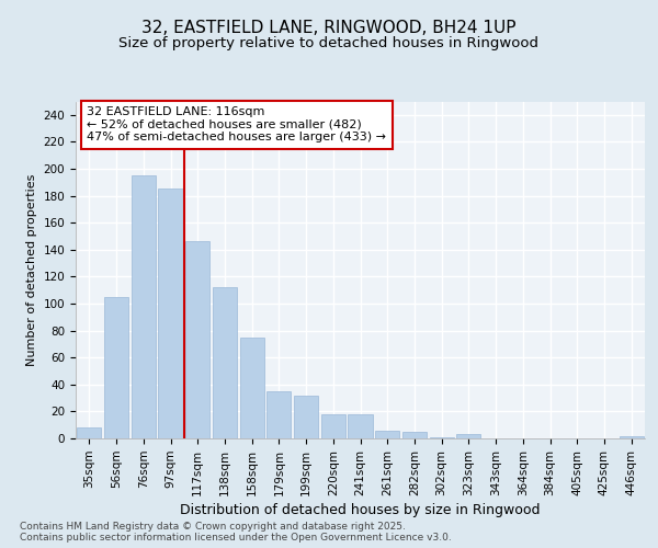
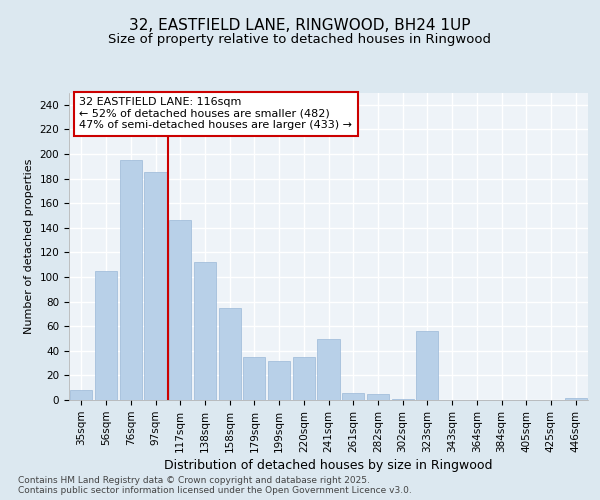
220sqm: 18 -> 35
241sqm: 18 -> 50
323sqm: 3 -> 56
